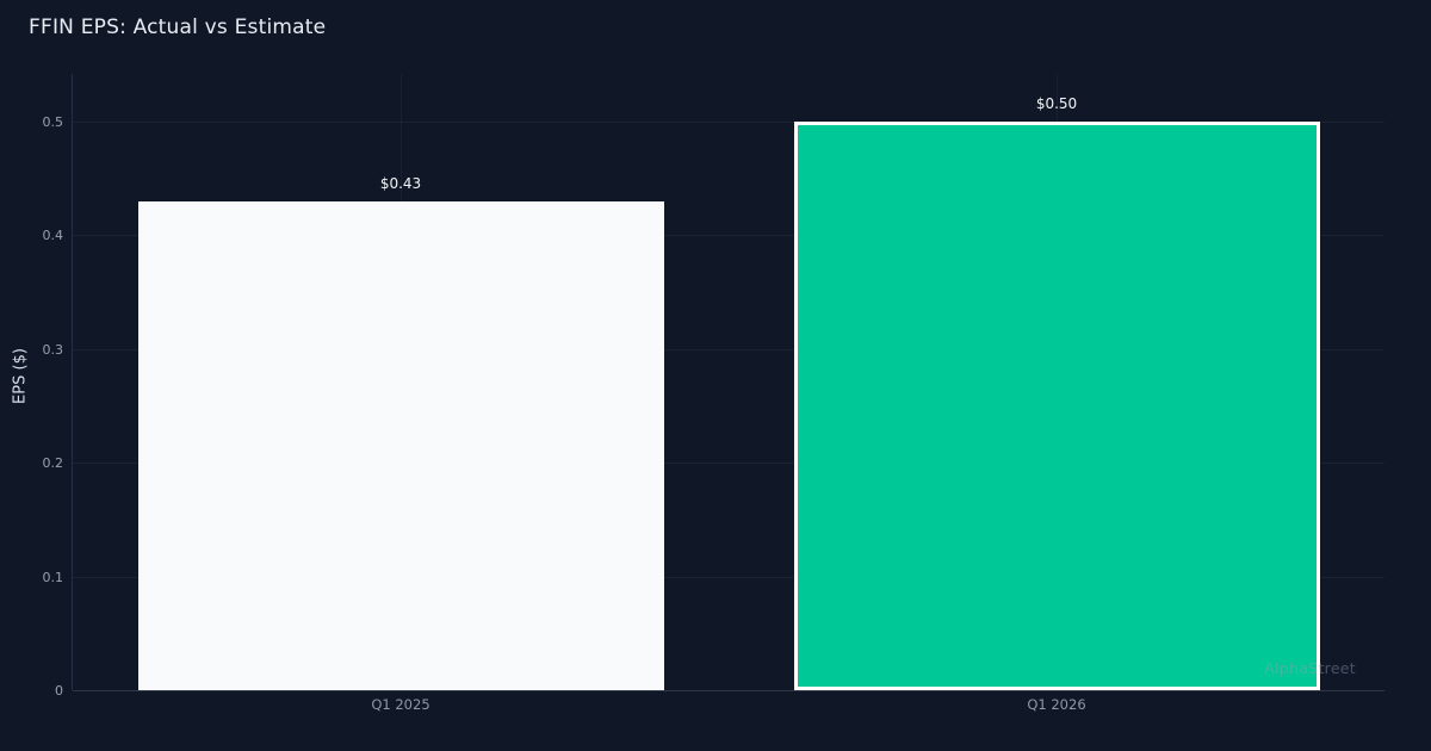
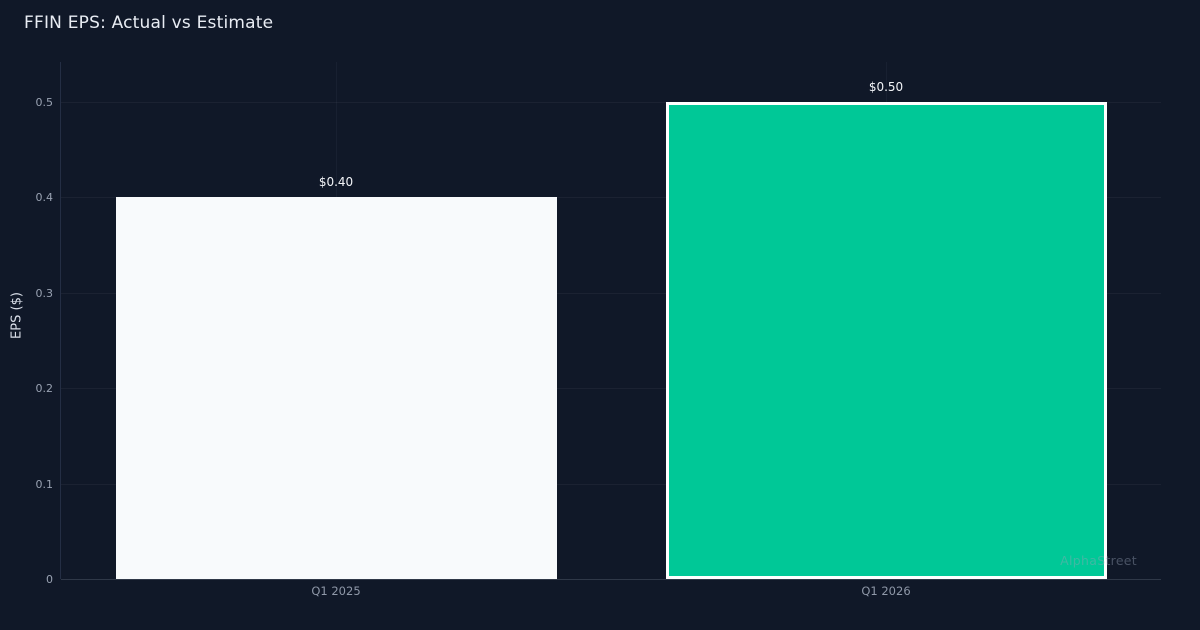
Q1 2025: $0.43 -> $0.40
